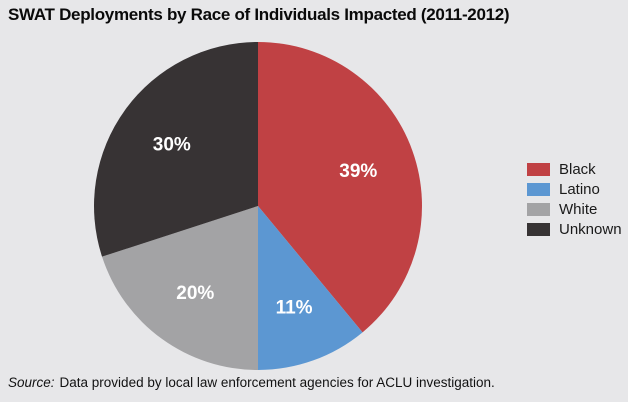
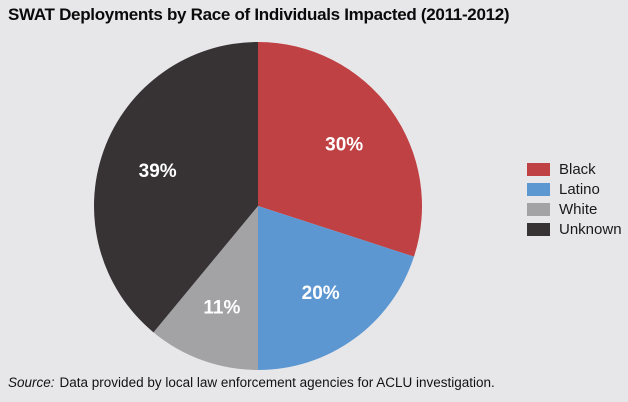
Black: 39% -> 30%
Latino: 11% -> 20%
White: 20% -> 11%
Unknown: 30% -> 39%
